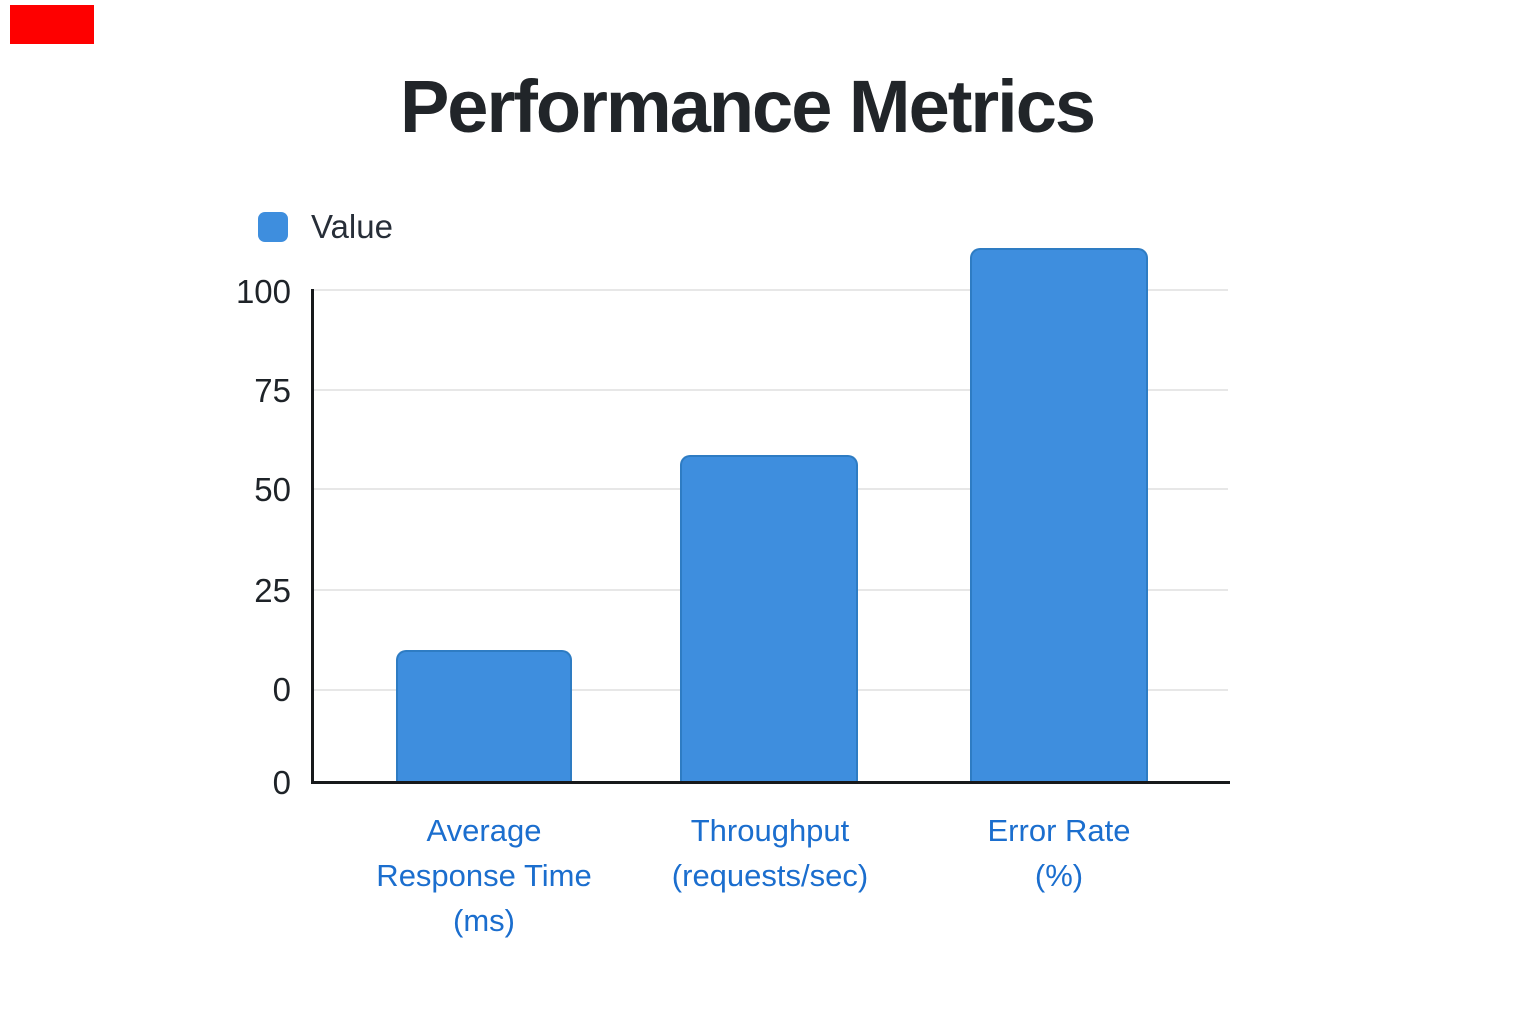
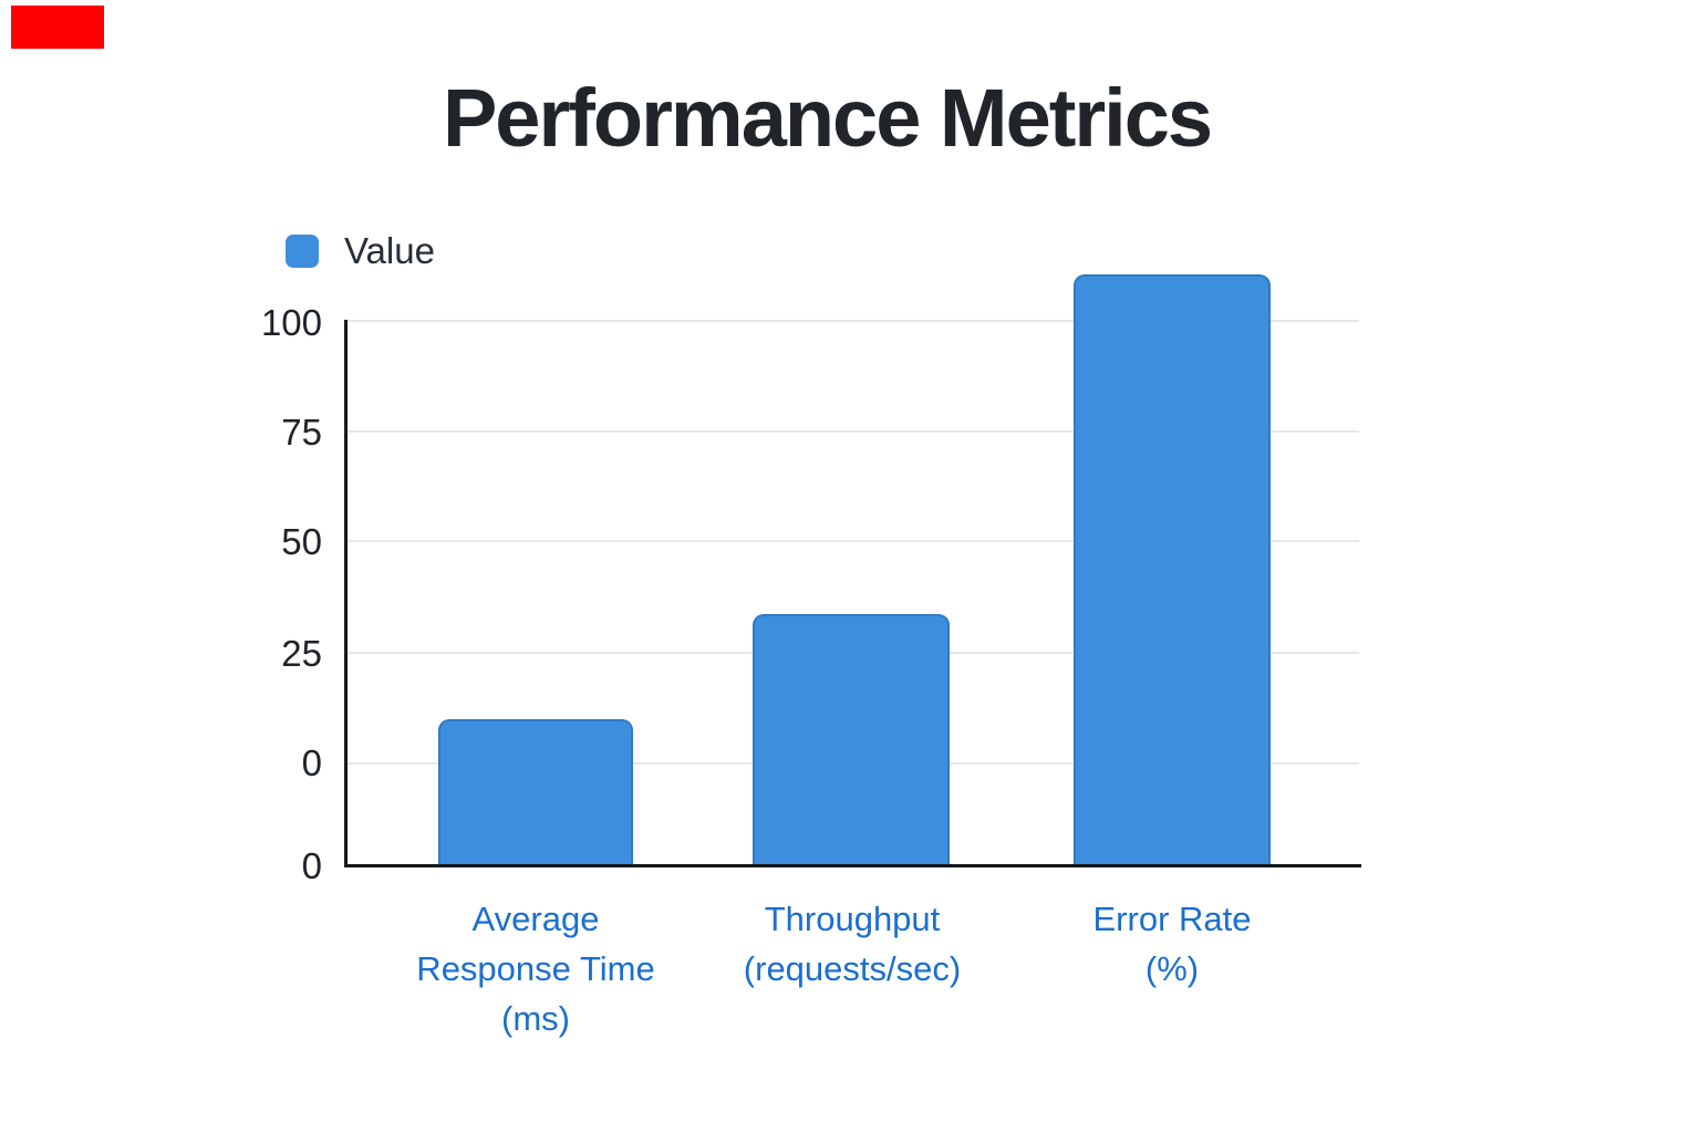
Throughput (requests/sec): 59 -> 34
